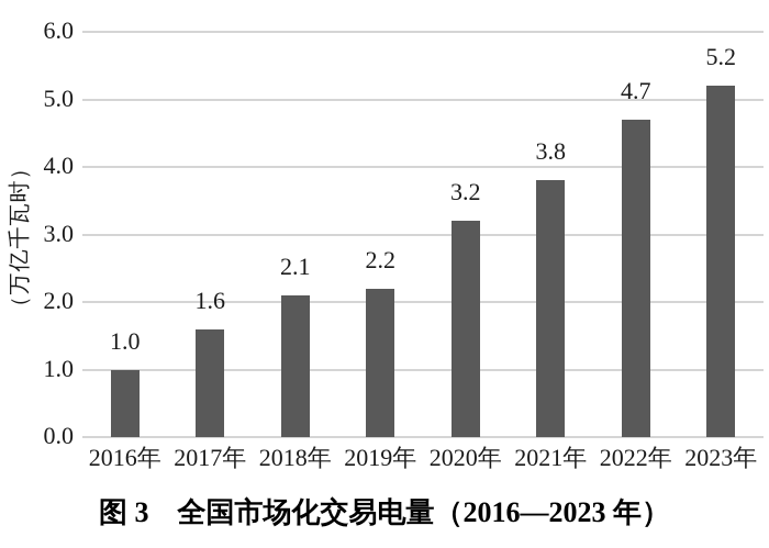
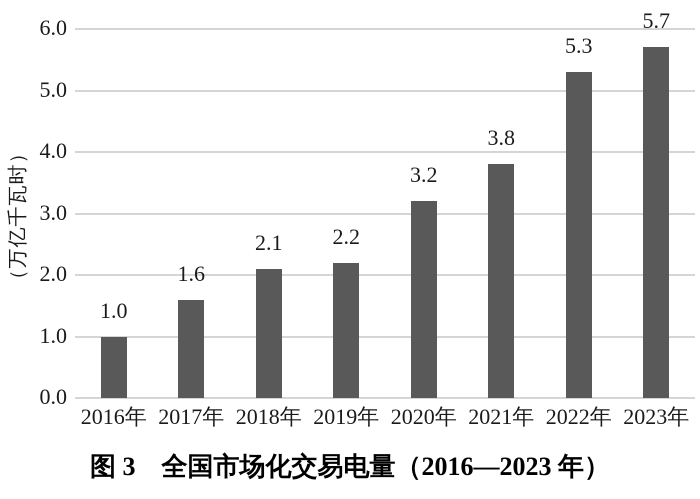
2022年: 4.7 -> 5.3
2023年: 5.2 -> 5.7
